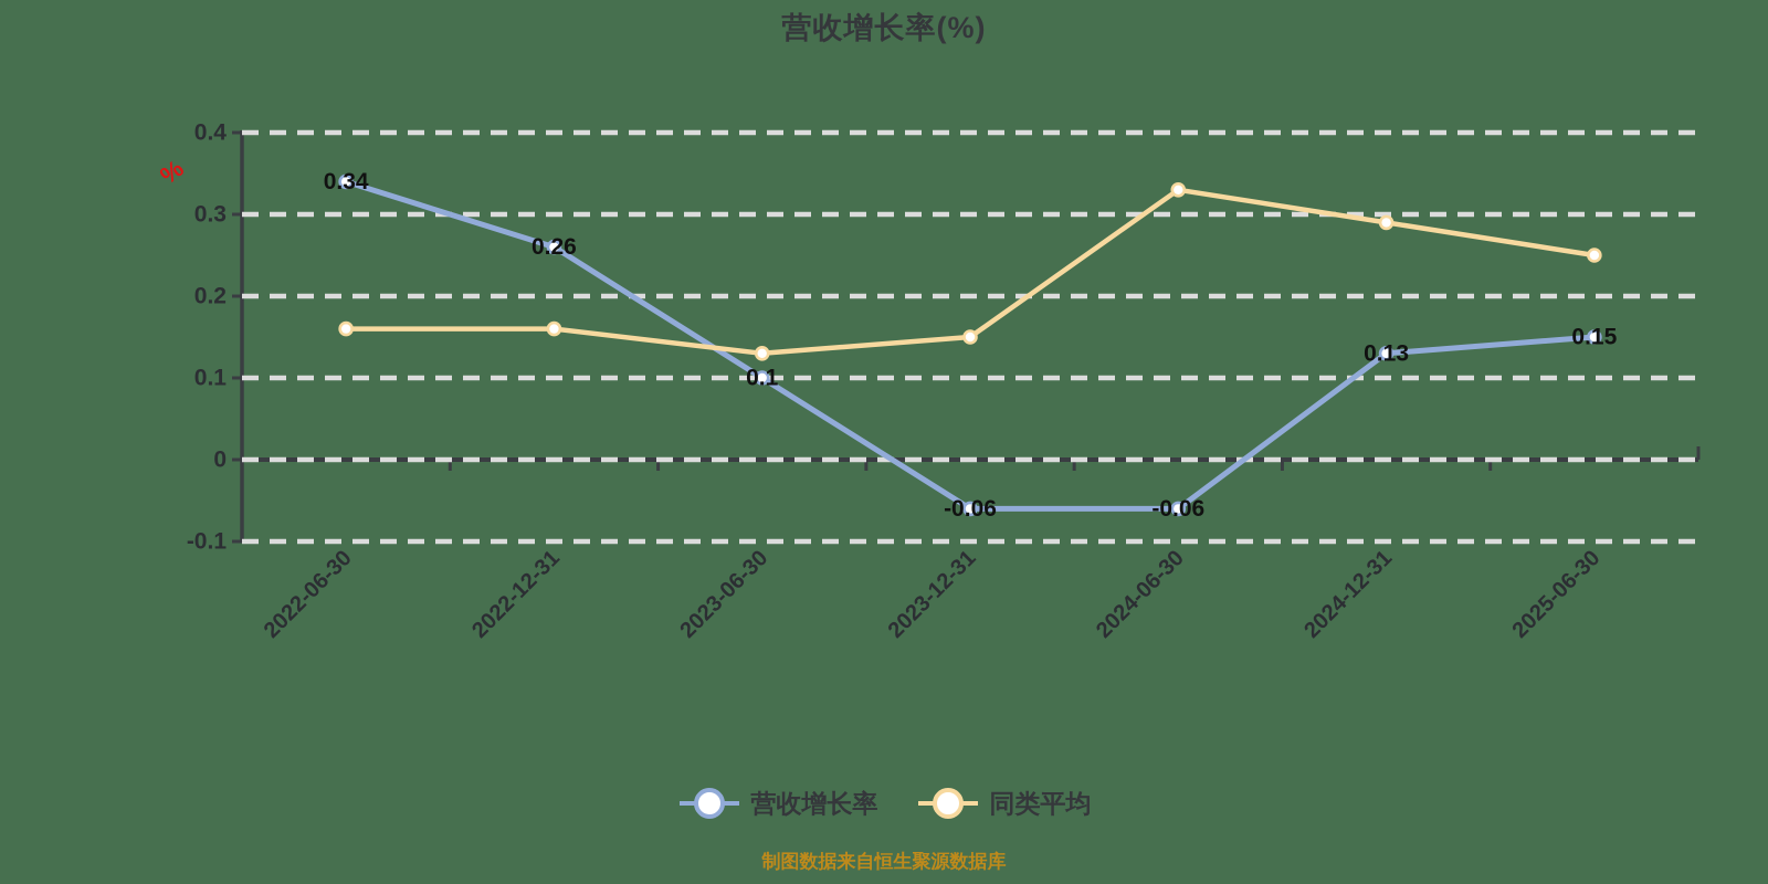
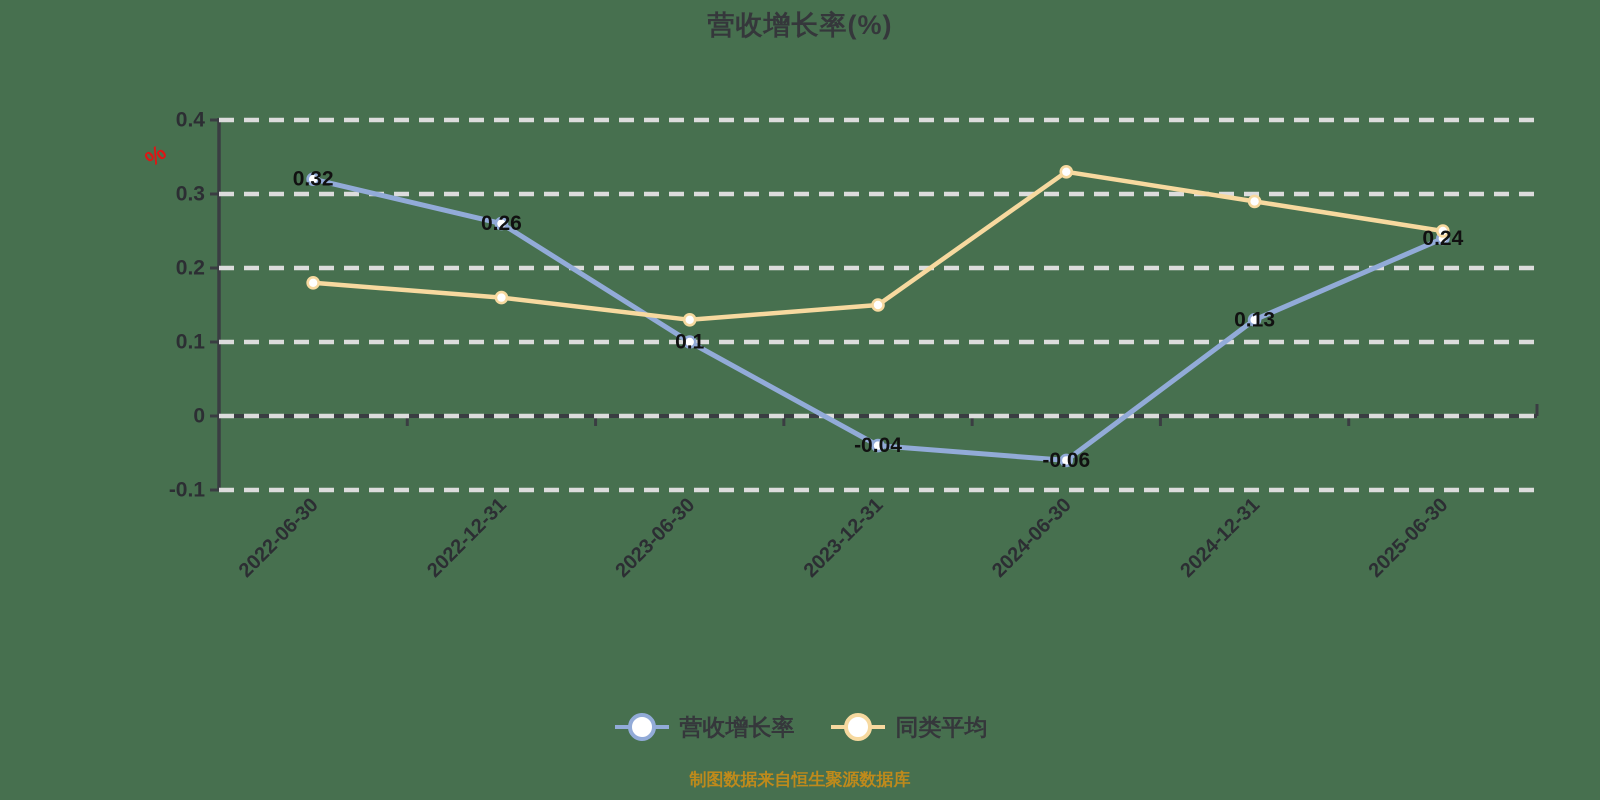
营收增长率/2022-06-30: 0.34 -> 0.32
同类平均/2022-06-30: 0.16 -> 0.18
营收增长率/2023-12-31: -0.06 -> -0.04
营收增长率/2025-06-30: 0.15 -> 0.24
